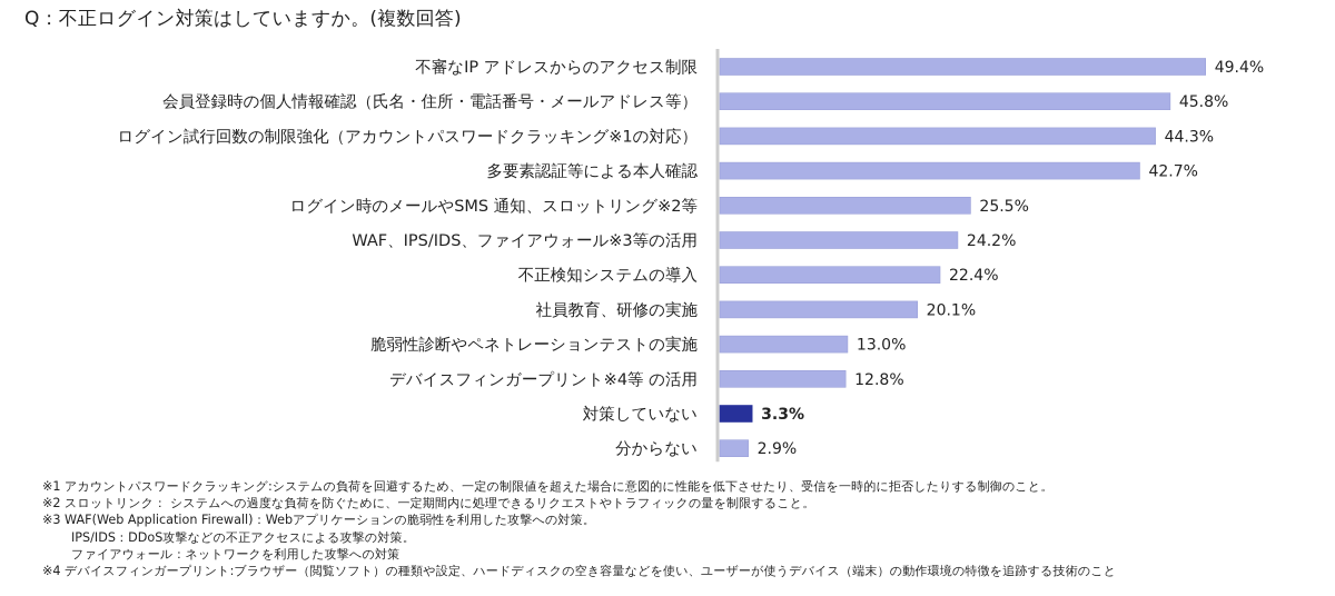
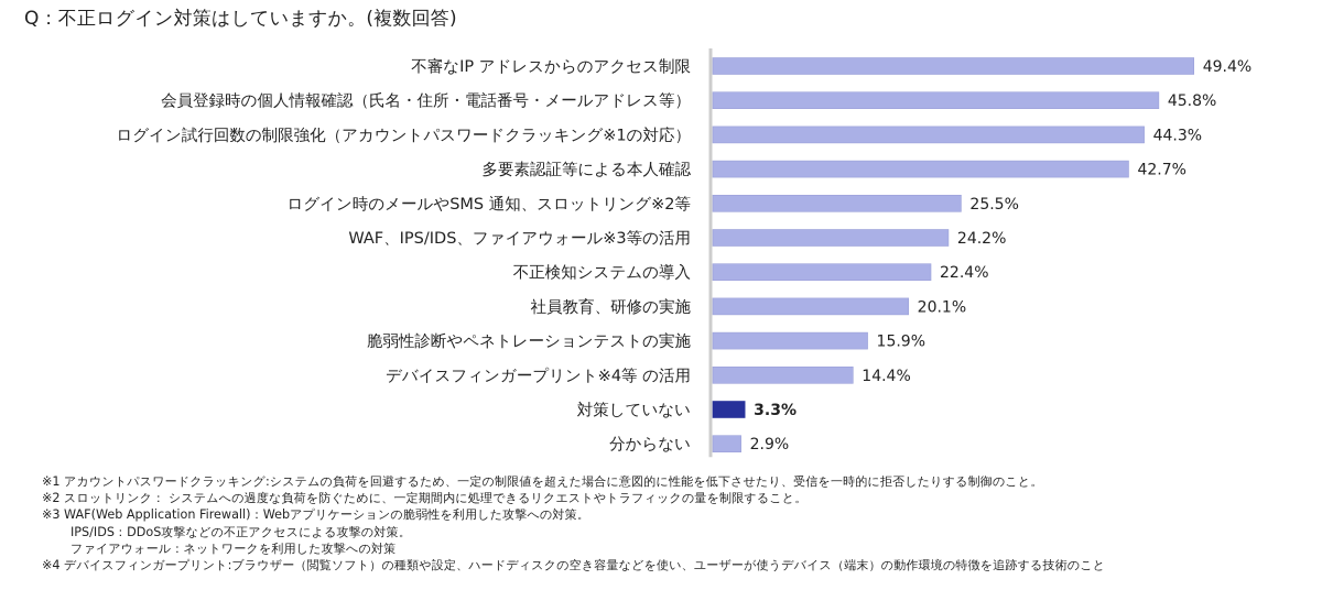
脆弱性診断やペネトレーションテストの実施: 13.0% -> 15.9%
デバイスフィンガープリント※4等 の活用: 12.8% -> 14.4%
